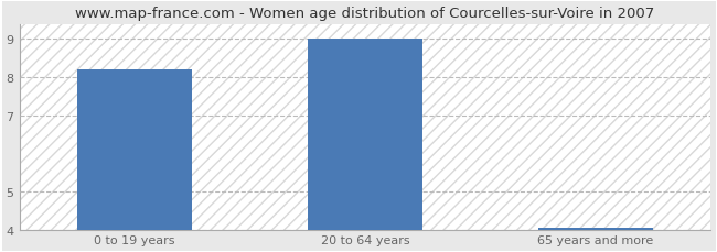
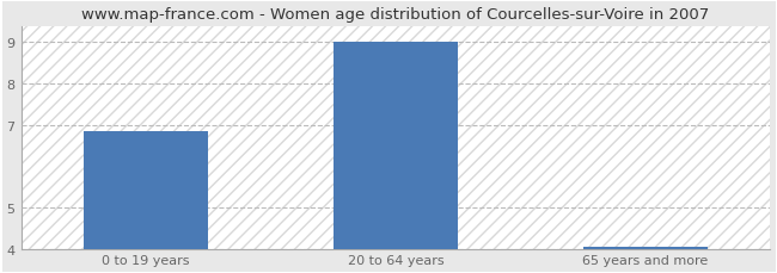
0 to 19 years: 8.20 -> 6.85
